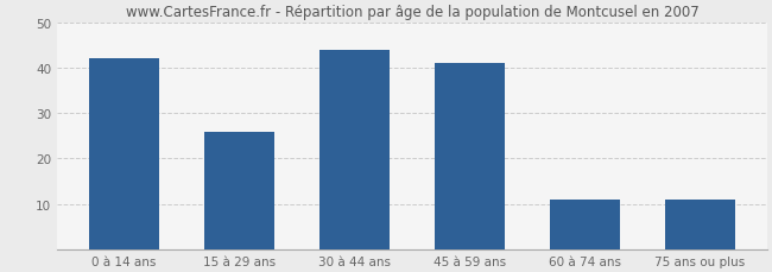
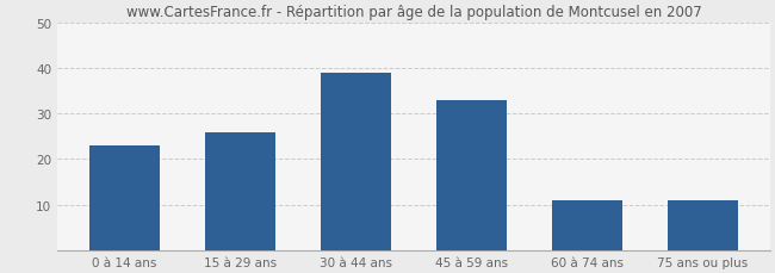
0 à 14 ans: 42 -> 23
30 à 44 ans: 44 -> 39
45 à 59 ans: 41 -> 33
